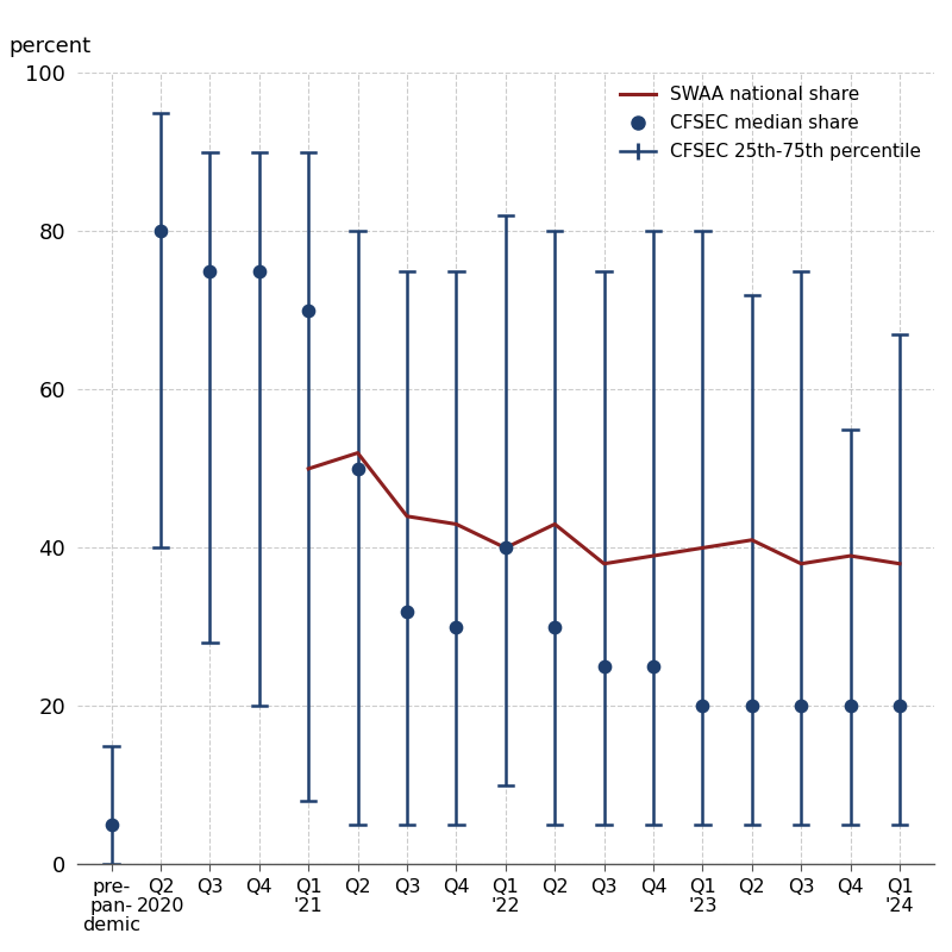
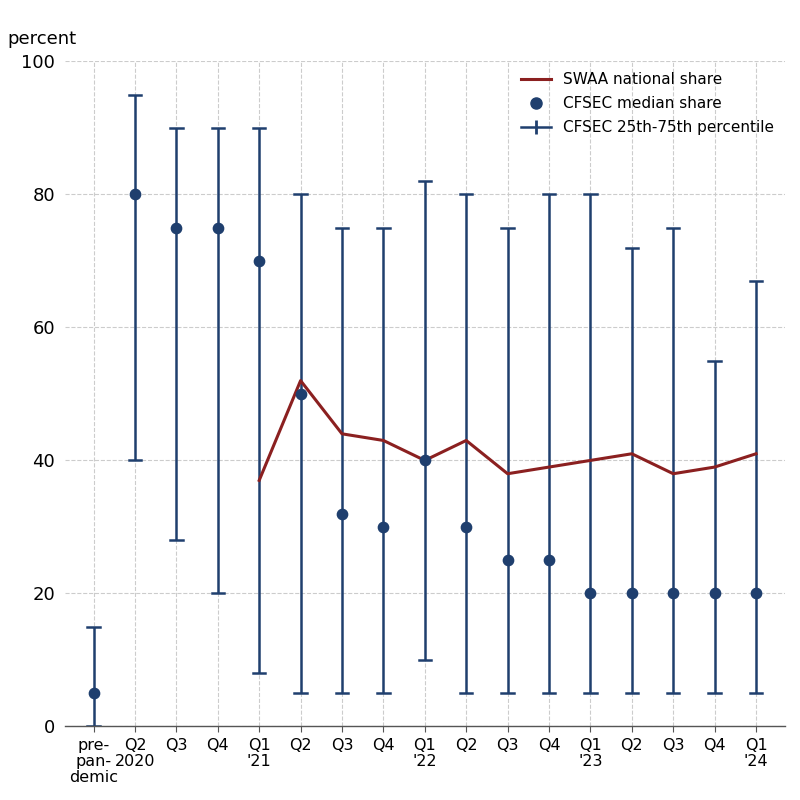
SWAA national share/Q1 '21: 50 -> 37
SWAA national share/Q1 '24: 38 -> 41
